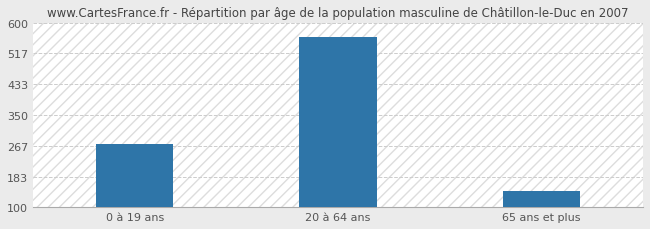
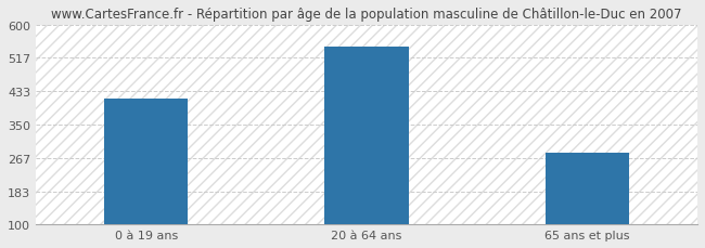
0 à 19 ans: 272 -> 415
20 à 64 ans: 562 -> 545
65 ans et plus: 143 -> 280
